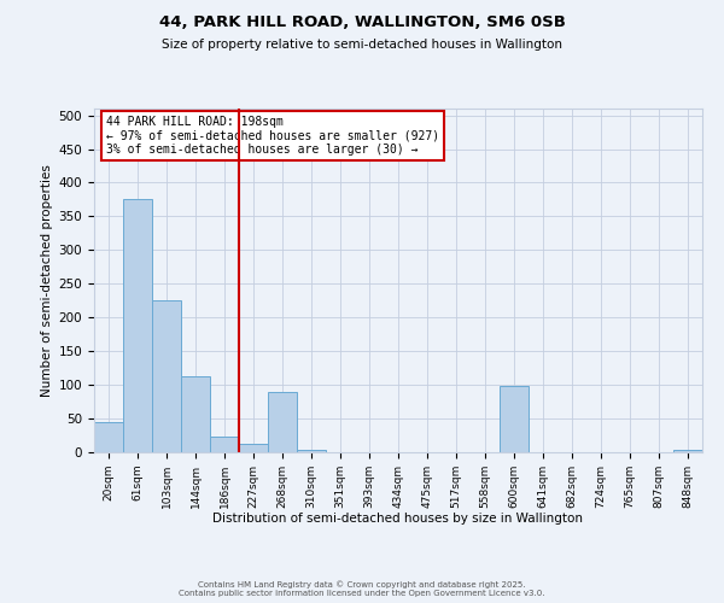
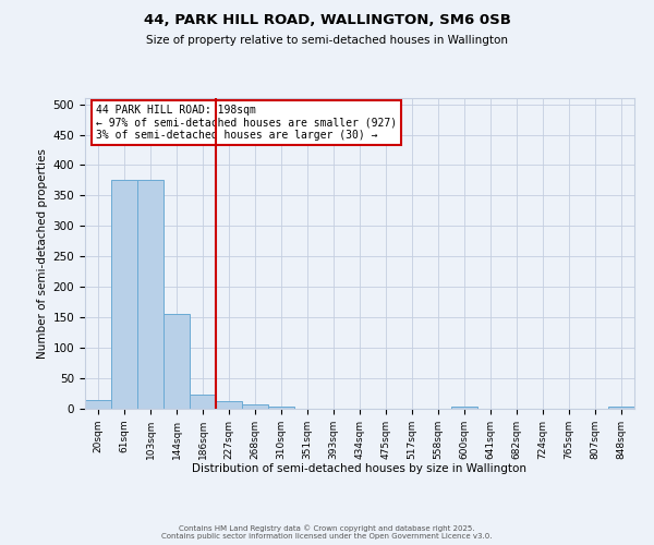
20sqm: 44 -> 15
103sqm: 226 -> 375
144sqm: 112 -> 155
268sqm: 90 -> 8
600sqm: 98 -> 4
